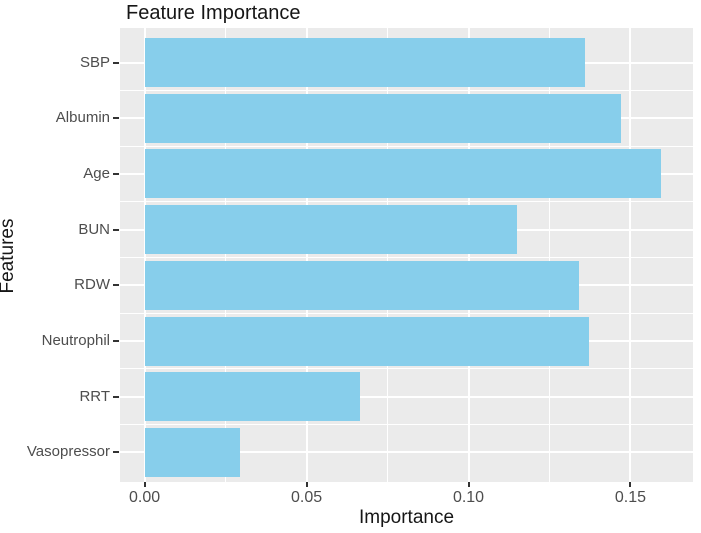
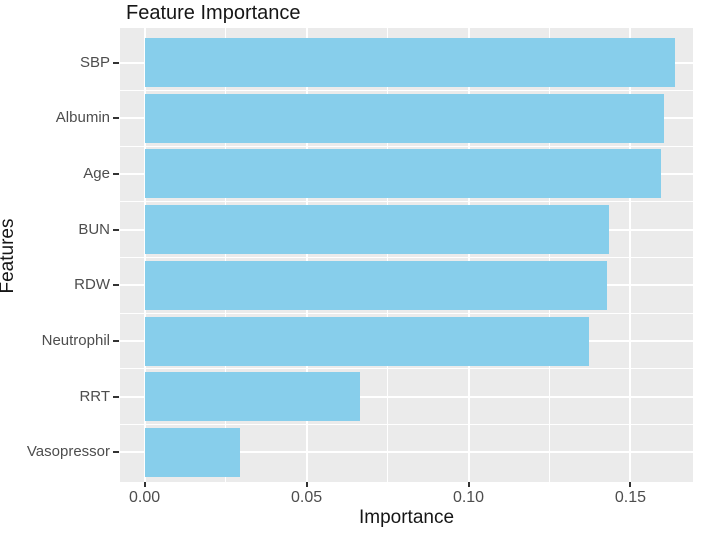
SBP: 0.136 -> 0.164
Albumin: 0.147 -> 0.161
BUN: 0.115 -> 0.143
RDW: 0.134 -> 0.143
